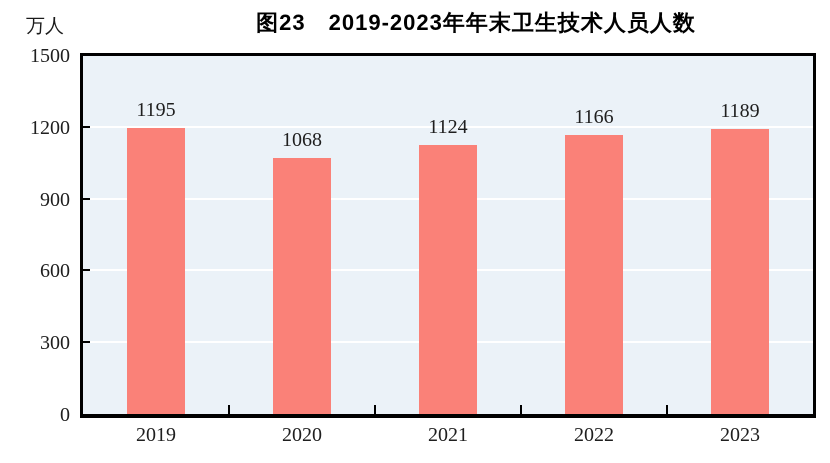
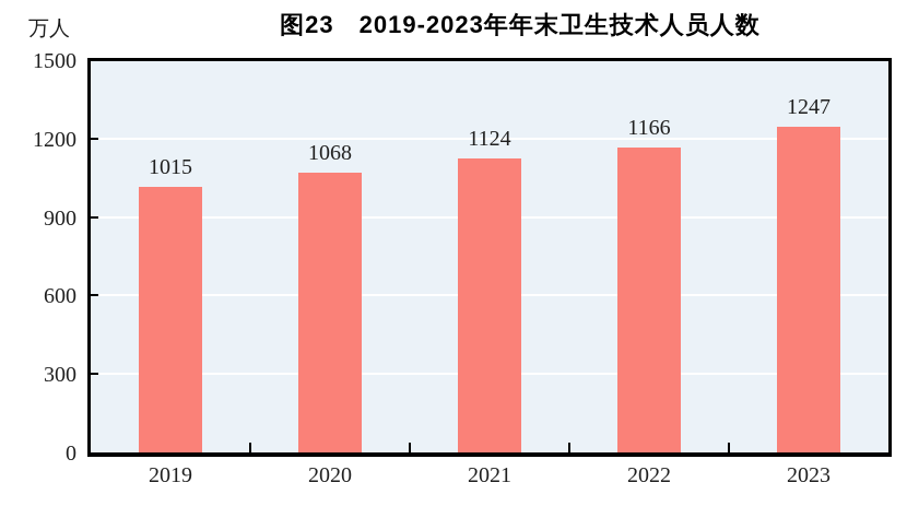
2019: 1195 -> 1015
2023: 1189 -> 1247
